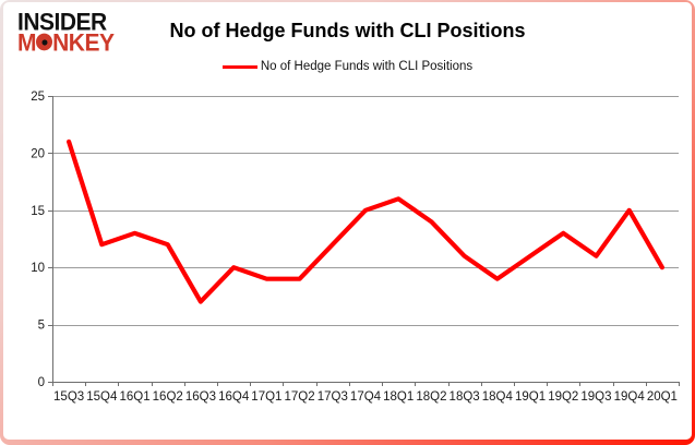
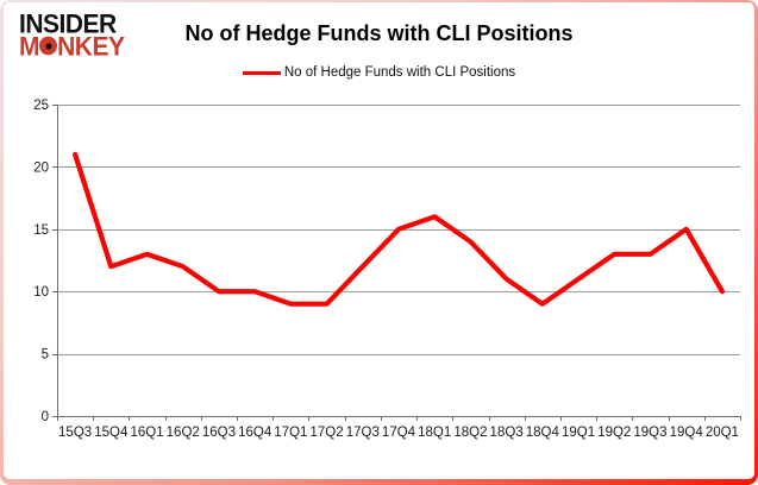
16Q3: 7 -> 10
19Q3: 11 -> 13
